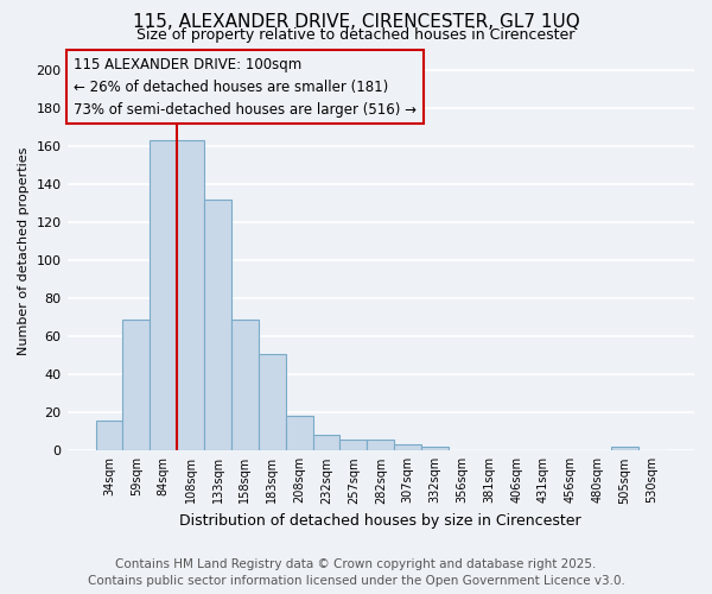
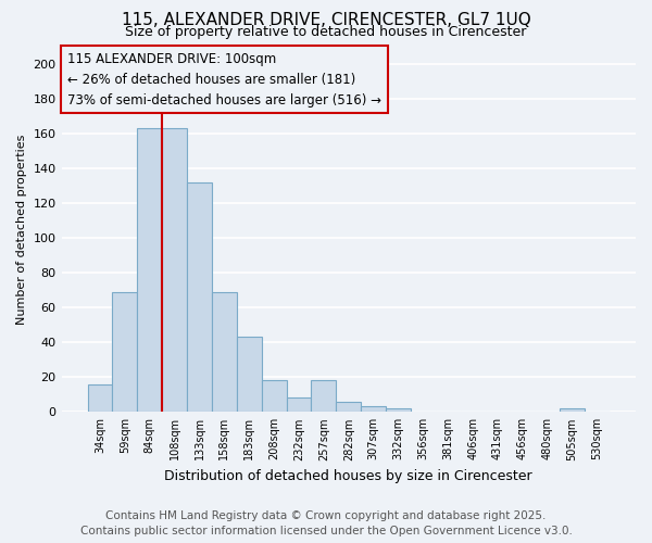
183sqm: 51 -> 43
257sqm: 6 -> 18
